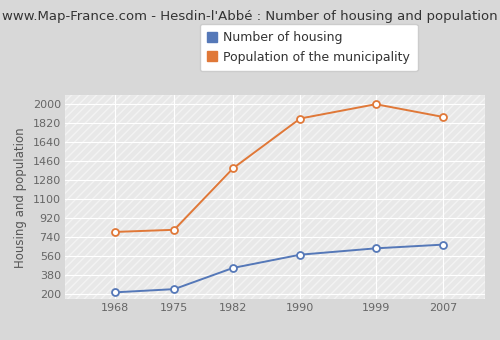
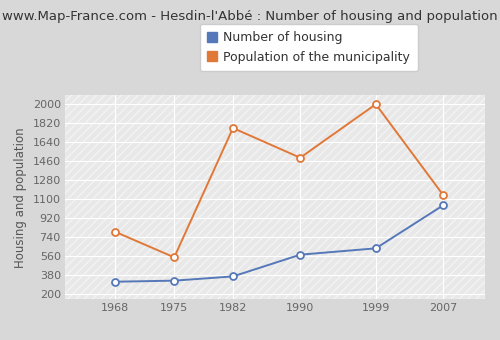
Number of housing/1968: 220 -> 320
Number of housing/1975: 250 -> 330
Population of the municipality/1975: 810 -> 550
Number of housing/1982: 450 -> 370
Population of the municipality/1982: 1390 -> 1770
Population of the municipality/1990: 1860 -> 1490
Number of housing/2007: 670 -> 1040
Population of the municipality/2007: 1880 -> 1140
